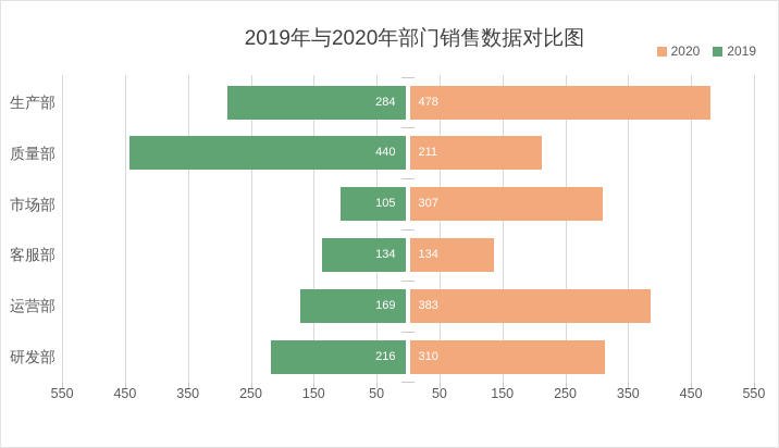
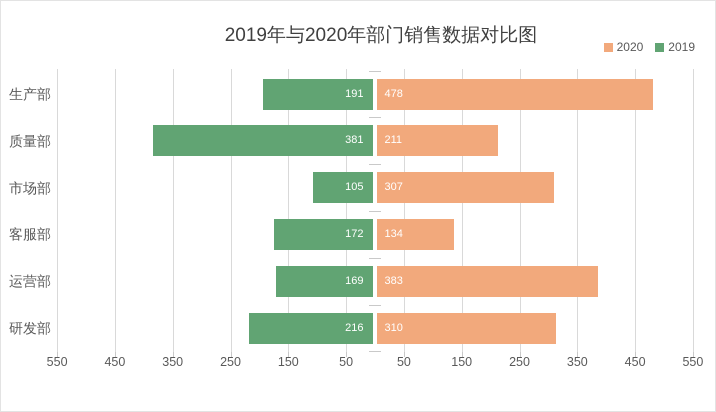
2019/生产部: 284 -> 191
2019/质量部: 440 -> 381
2019/客服部: 134 -> 172
